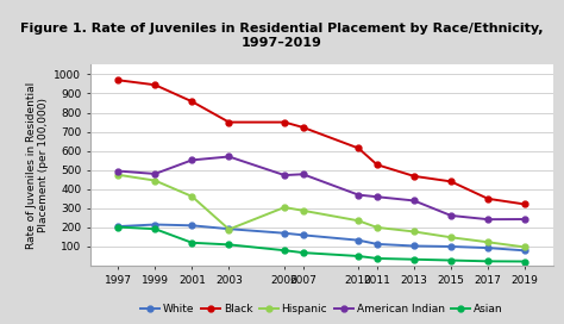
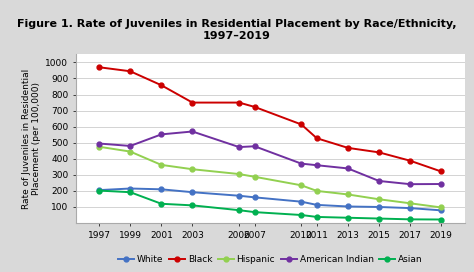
Hispanic/2003: 190 -> 340
Black/2017: 350 -> 390
